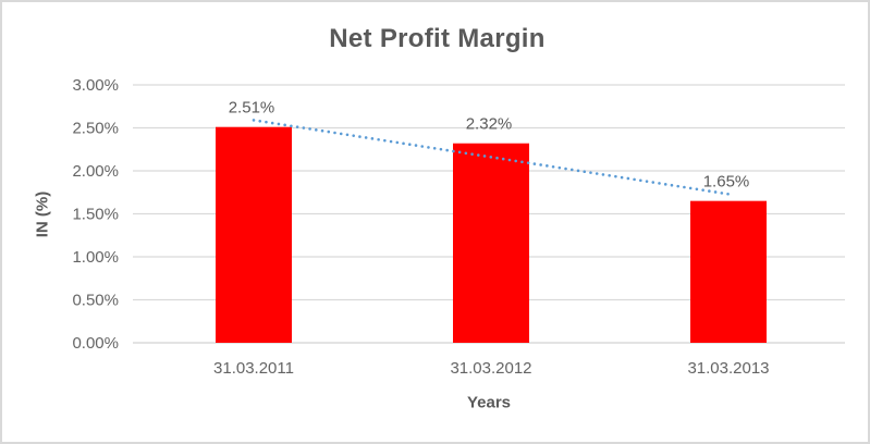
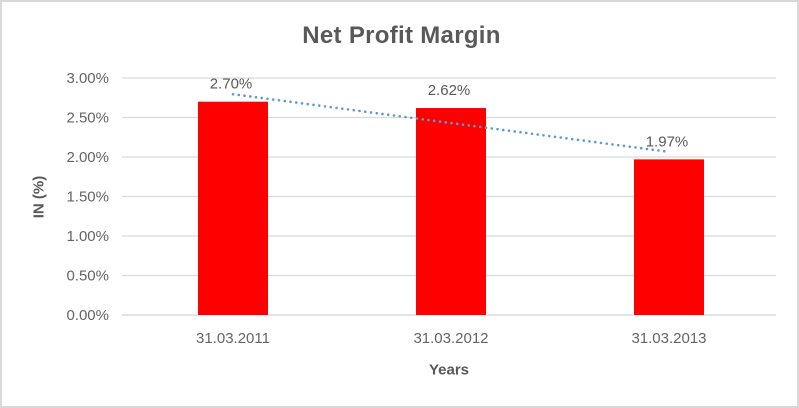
31.03.2011: 2.51% -> 2.70%
31.03.2012: 2.32% -> 2.62%
31.03.2013: 1.65% -> 1.97%
